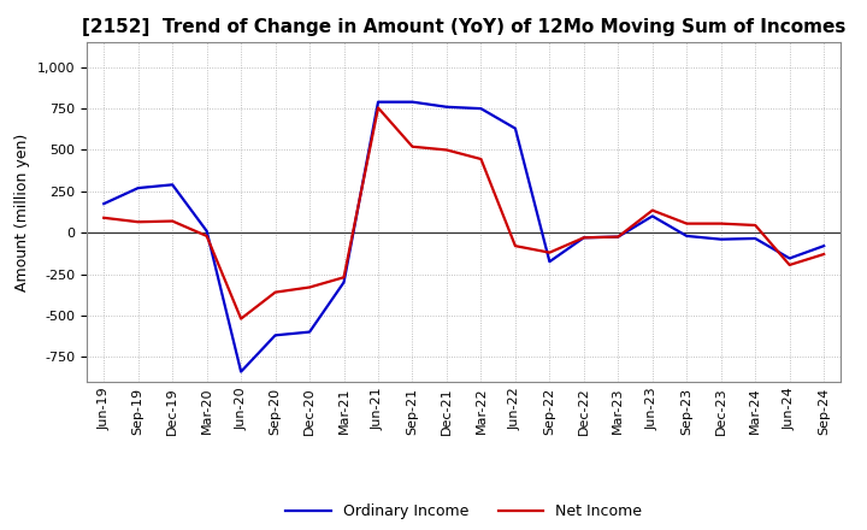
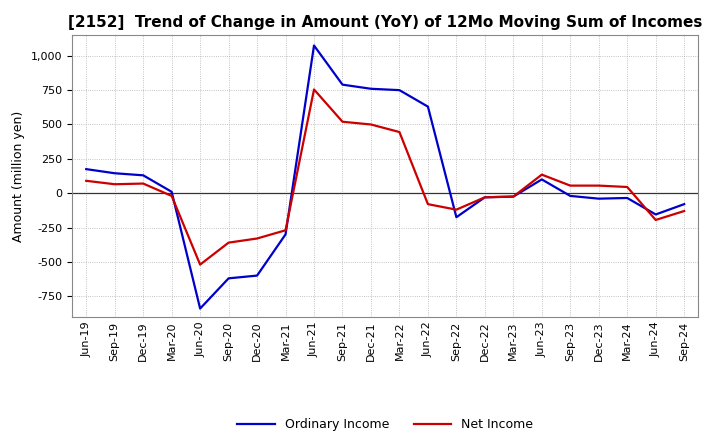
Ordinary Income/Sep-19: 270 -> 140
Ordinary Income/Dec-19: 290 -> 130
Ordinary Income/Jun-21: 790 -> 1,080
